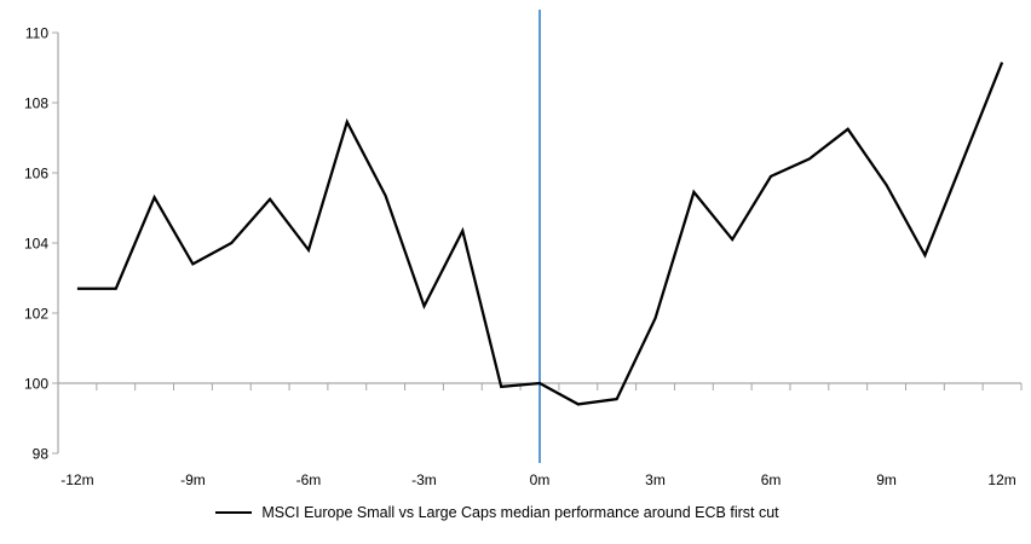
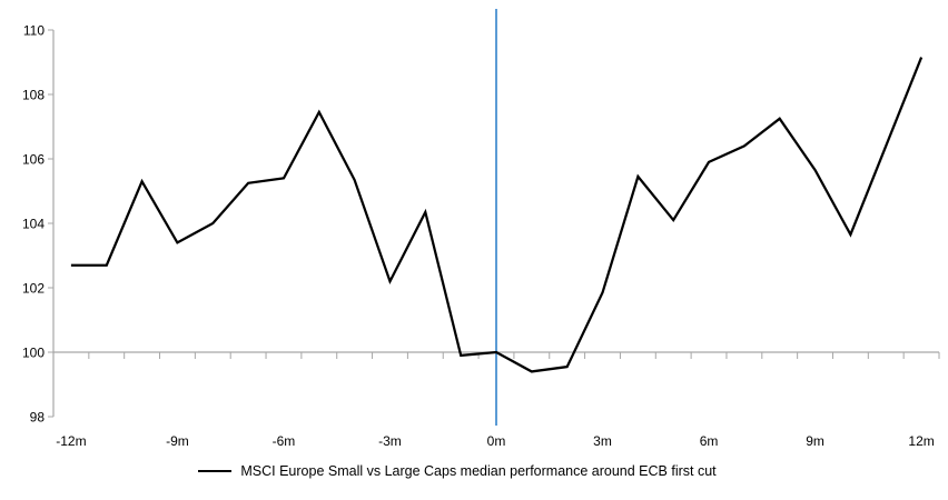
-6m: 103.8 -> 105.4
